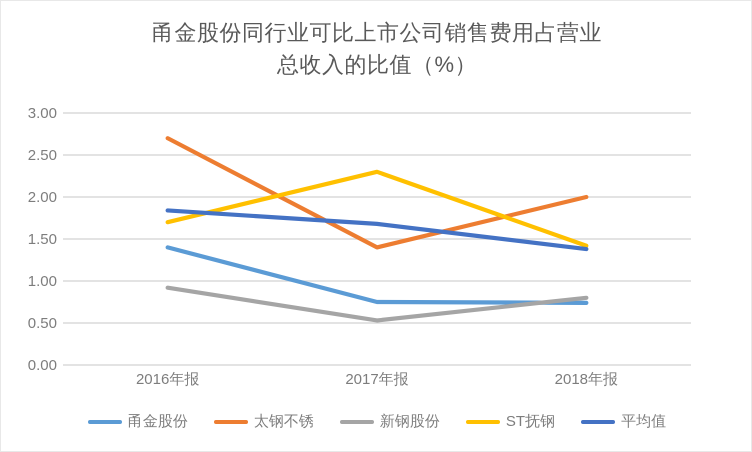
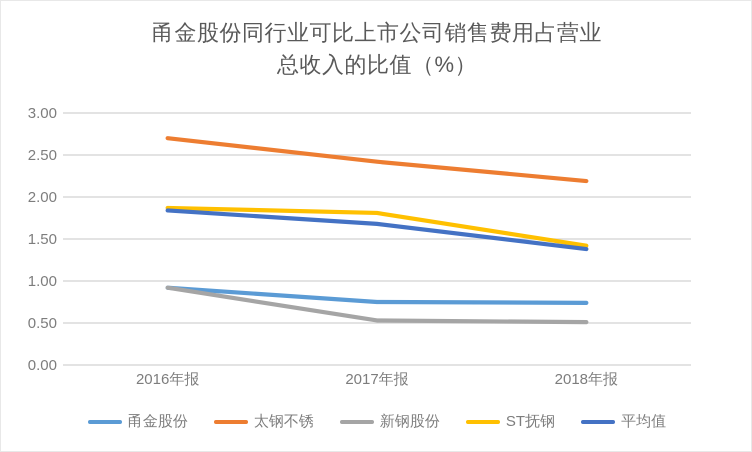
甬金股份/2016年报: 1.4 -> 0.9
ST抚钢/2016年报: 1.7 -> 1.9
太钢不锈/2017年报: 1.4 -> 2.4
ST抚钢/2017年报: 2.3 -> 1.8
太钢不锈/2018年报: 2.0 -> 2.2
新钢股份/2018年报: 0.8 -> 0.5
